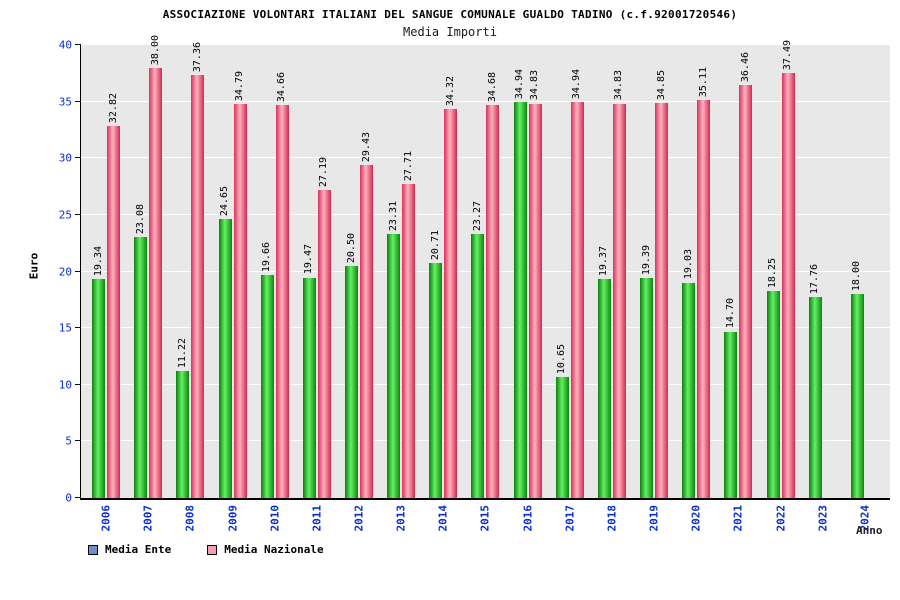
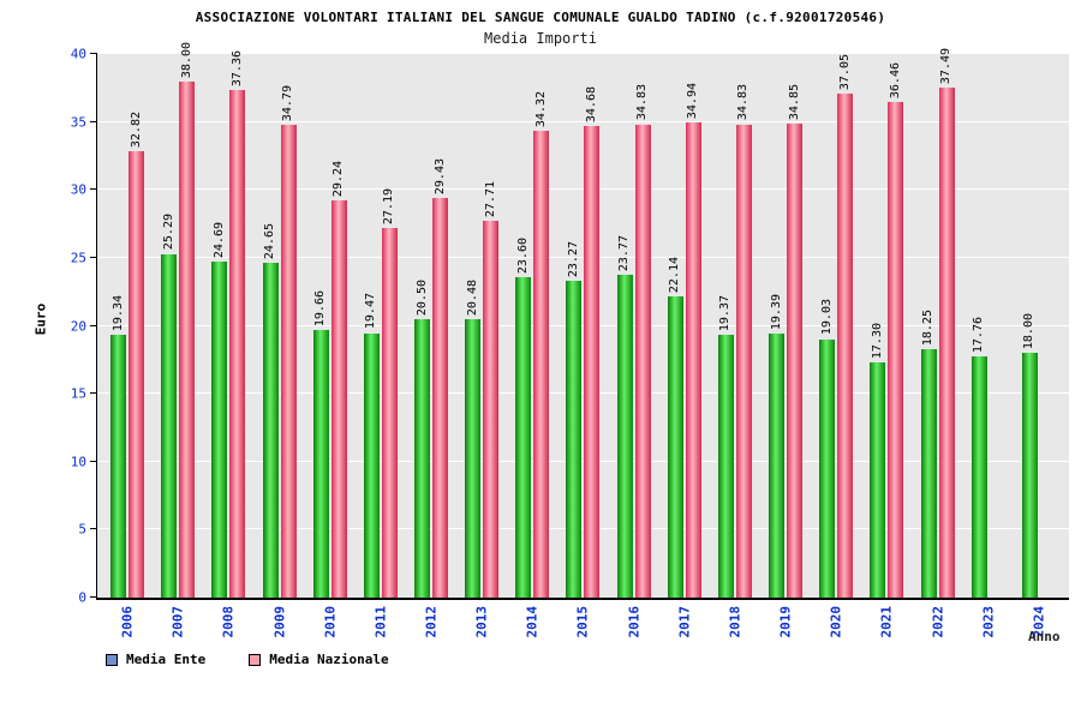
Media Ente/2007: 23.08 -> 25.29
Media Ente/2008: 11.22 -> 24.69
Media Nazionale/2010: 34.66 -> 29.24
Media Ente/2013: 23.31 -> 20.48
Media Ente/2014: 20.71 -> 23.60
Media Ente/2016: 34.94 -> 23.77
Media Ente/2017: 10.65 -> 22.14
Media Nazionale/2020: 35.11 -> 37.05
Media Ente/2021: 14.70 -> 17.30
